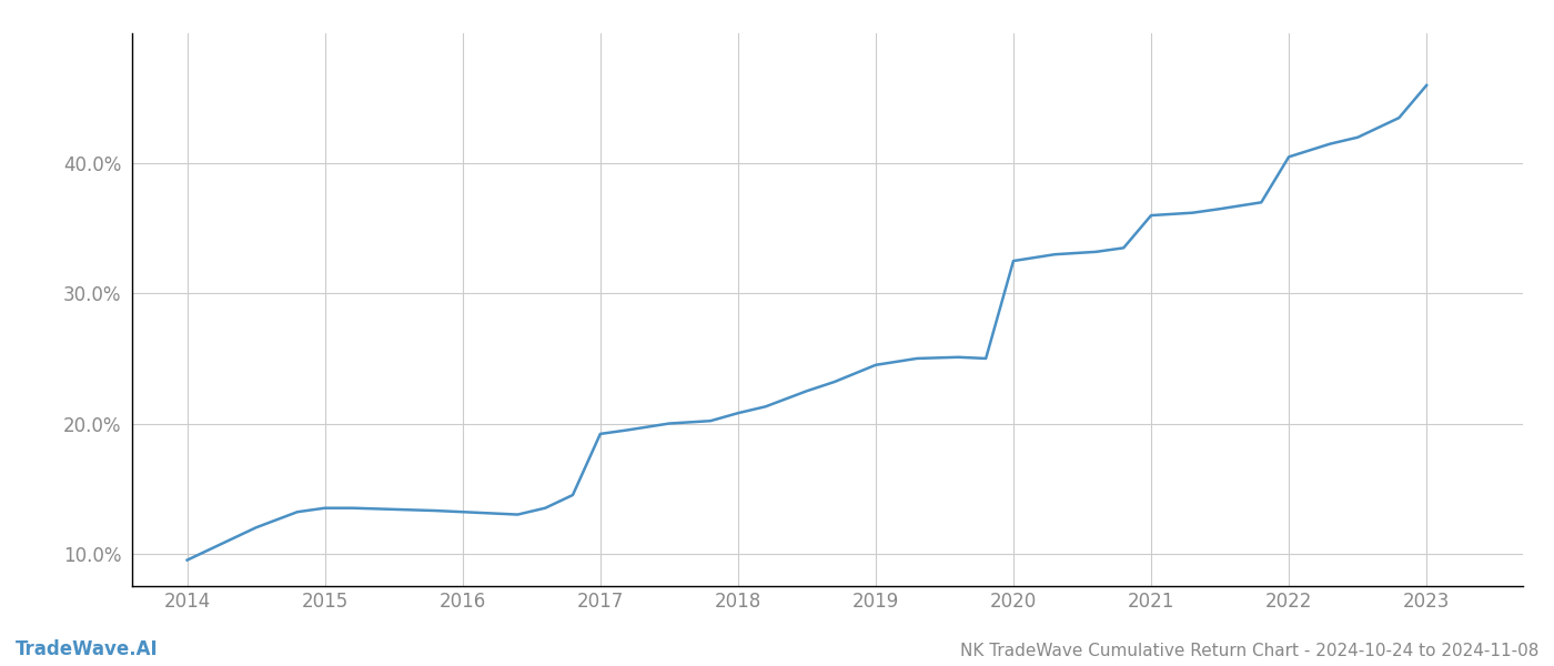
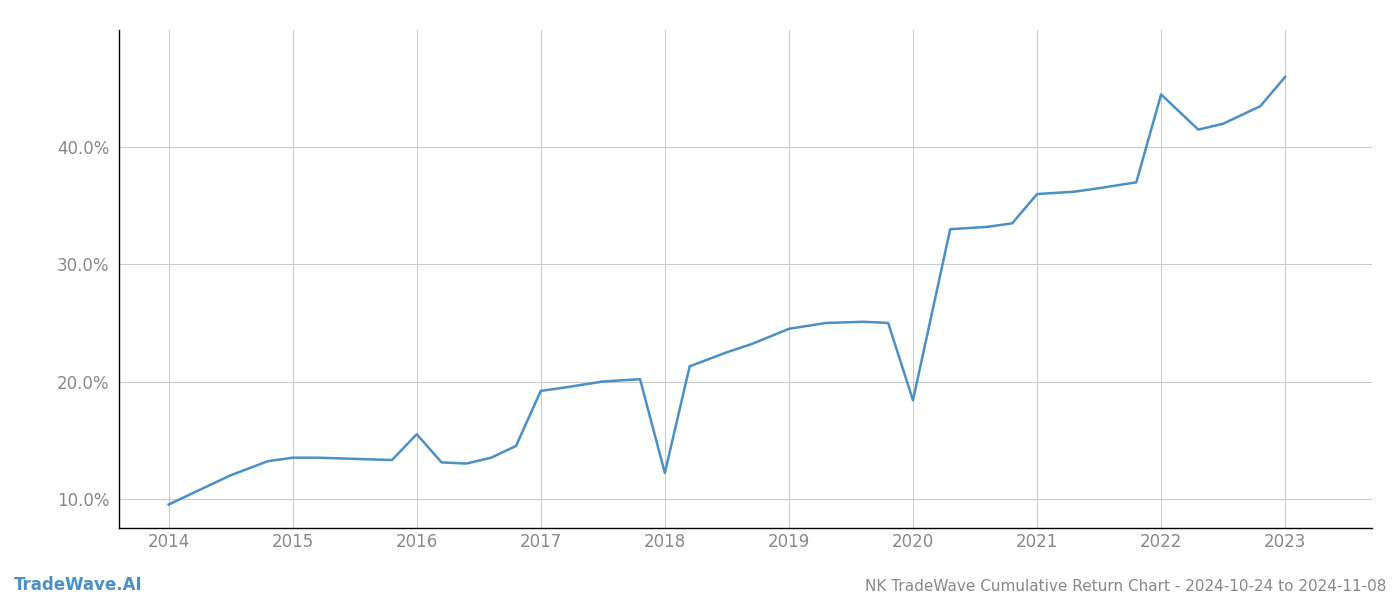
2016: 13.2% -> 15.5%
2018: 20.8% -> 12.2%
2020: 32.5% -> 18.4%
2022: 40.5% -> 44.5%
